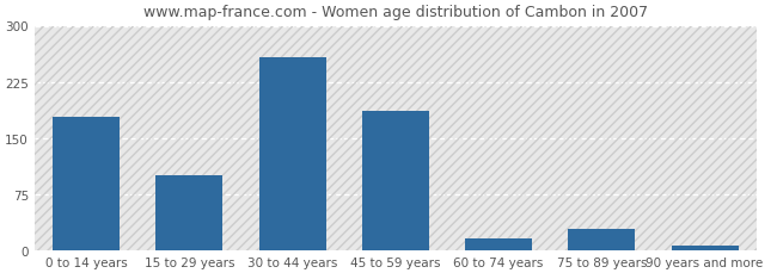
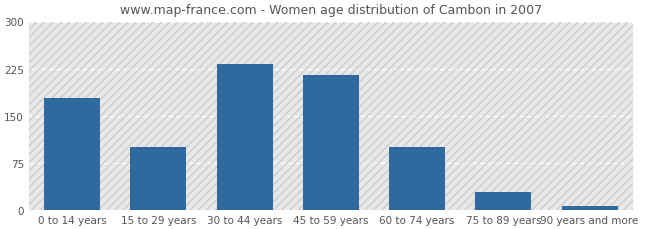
30 to 44 years: 258 -> 233
45 to 59 years: 186 -> 215
60 to 74 years: 16 -> 100
